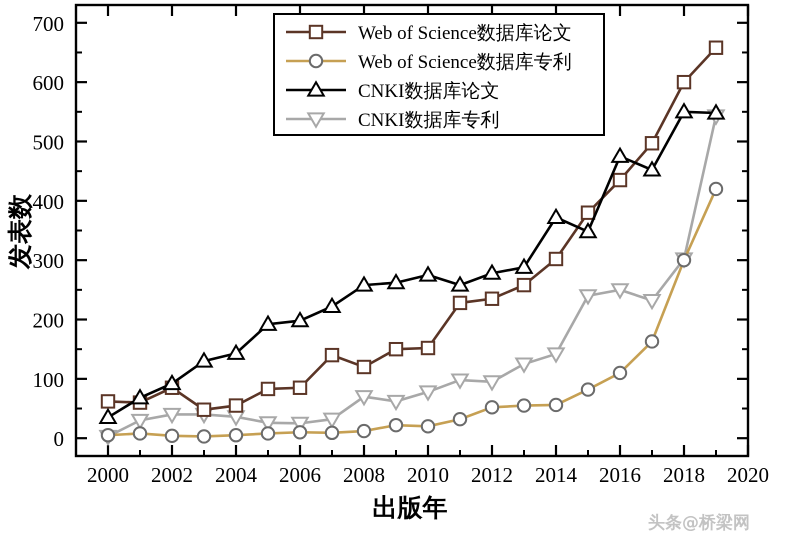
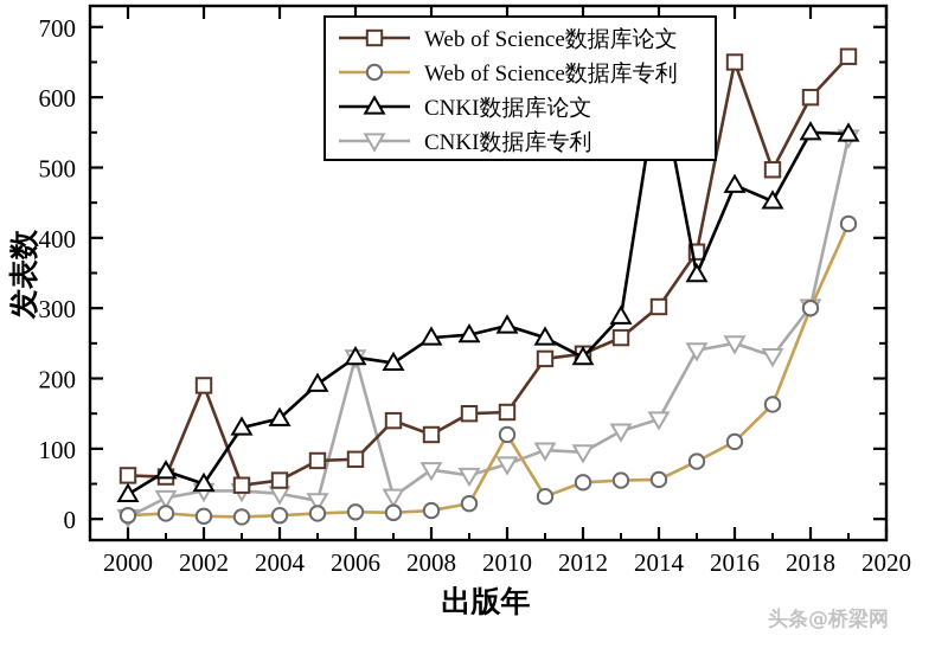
Web of Science数据库论文/2002: 80 -> 190
CNKI数据库论文/2002: 90 -> 50
CNKI数据库论文/2006: 200 -> 230
CNKI数据库专利/2006: 20 -> 230
Web of Science数据库专利/2010: 20 -> 120
CNKI数据库论文/2012: 280 -> 230
CNKI数据库论文/2014: 370 -> 630
Web of Science数据库论文/2016: 440 -> 650
